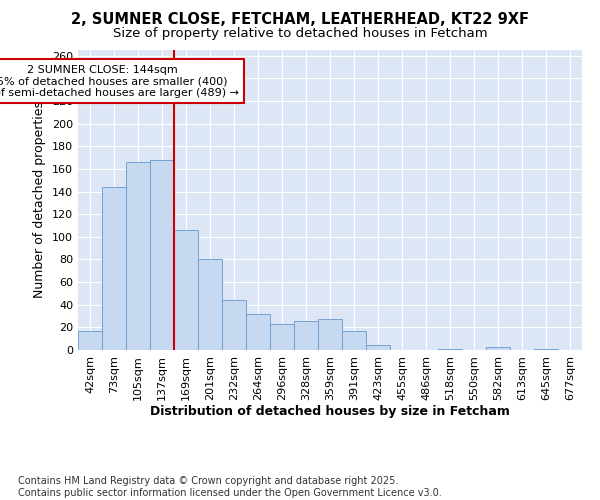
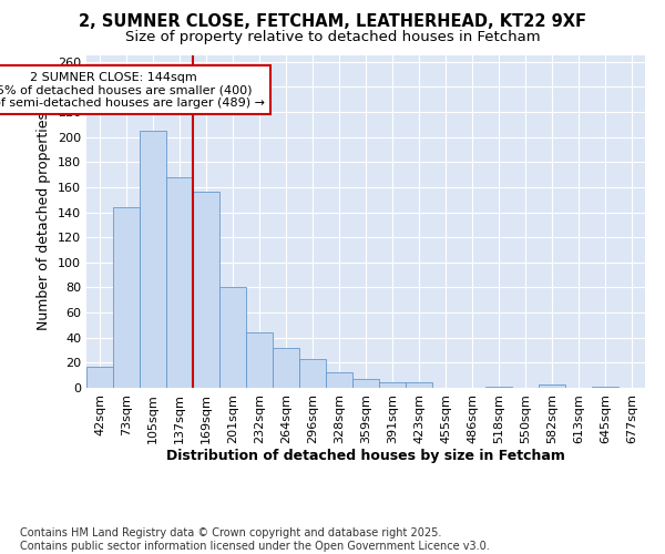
105sqm: 166 -> 205
169sqm: 106 -> 156
328sqm: 26 -> 12
359sqm: 27 -> 7
391sqm: 17 -> 4
